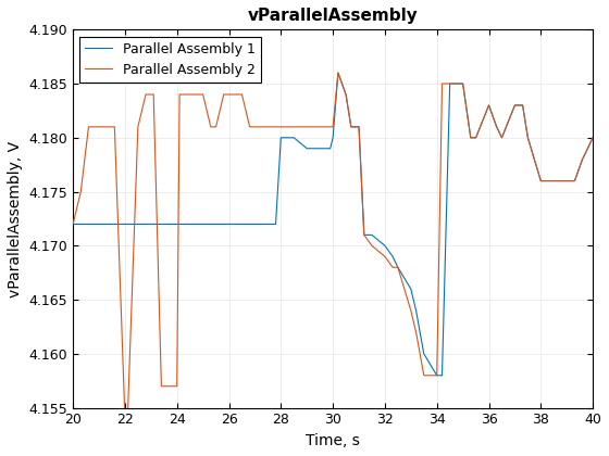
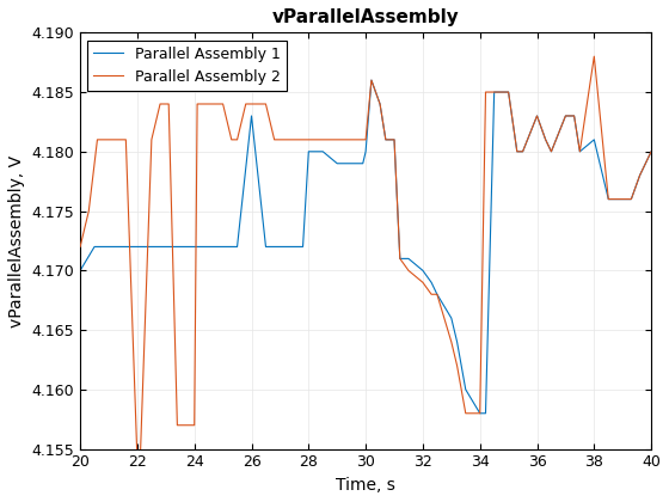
Parallel Assembly 1/20: 4.172 -> 4.170
Parallel Assembly 1/26: 4.172 -> 4.183
Parallel Assembly 1/38: 4.176 -> 4.181
Parallel Assembly 2/38: 4.176 -> 4.188
